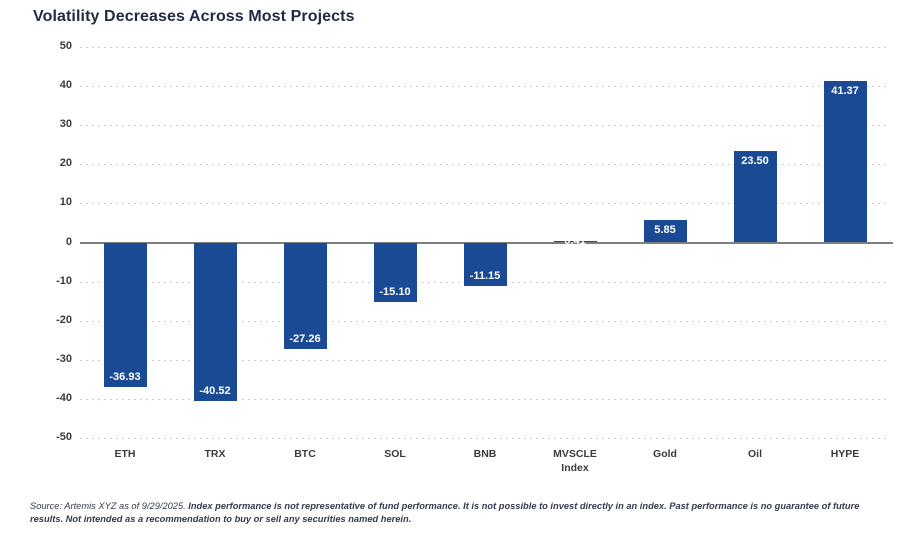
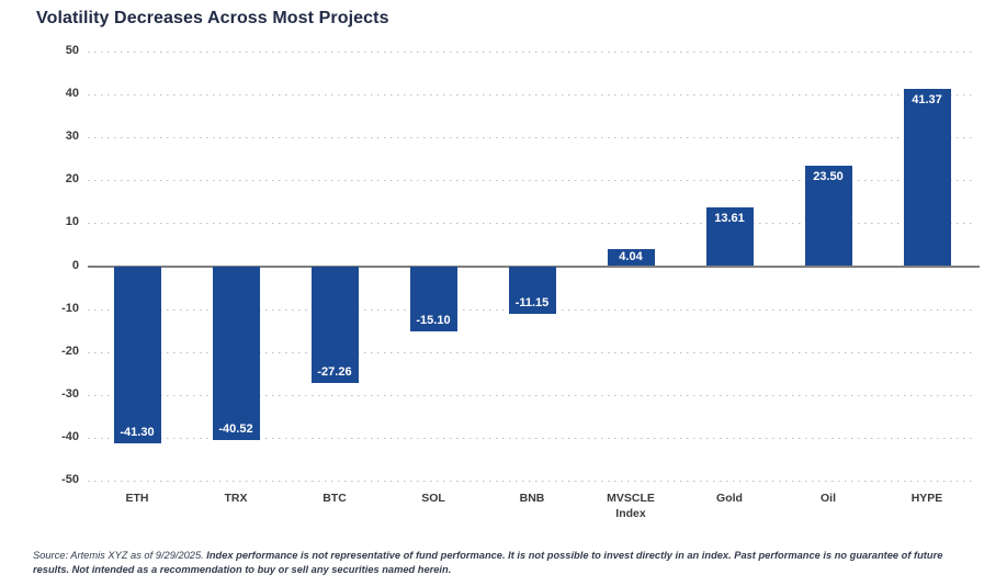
ETH: -36.93 -> -41.30
MVSCLE Index: 0.41 -> 4.04
Gold: 5.85 -> 13.61
